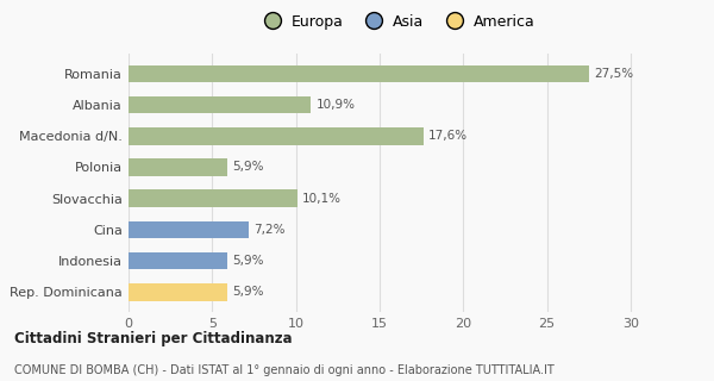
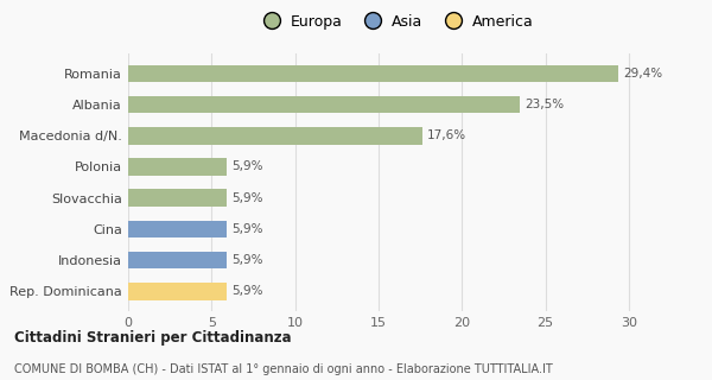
Romania: 27,5% -> 29,4%
Albania: 10,9% -> 23,5%
Slovacchia: 10,1% -> 5,9%
Cina: 7,2% -> 5,9%
